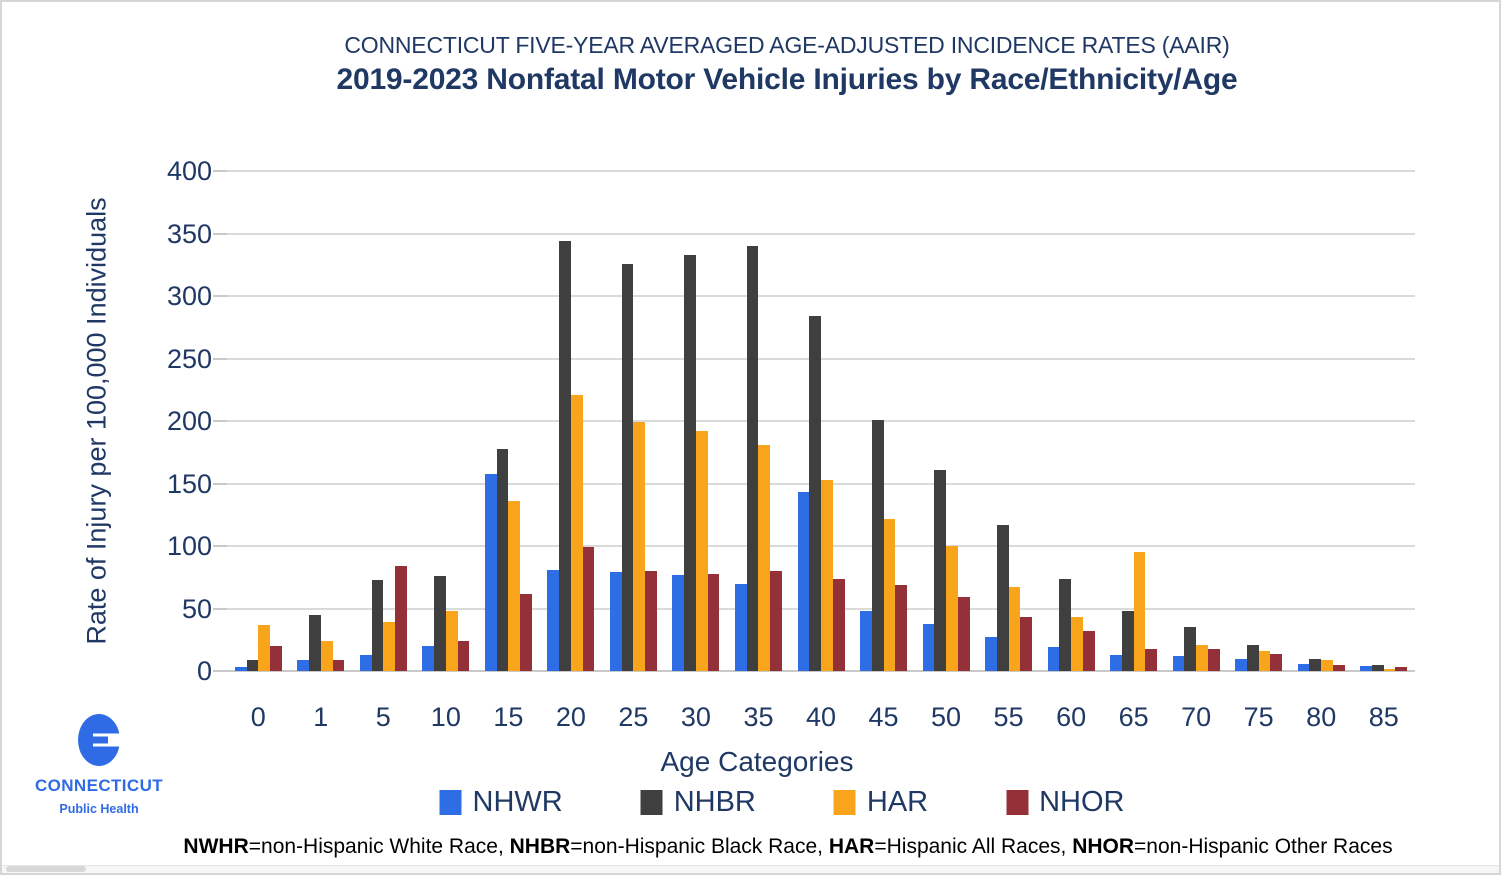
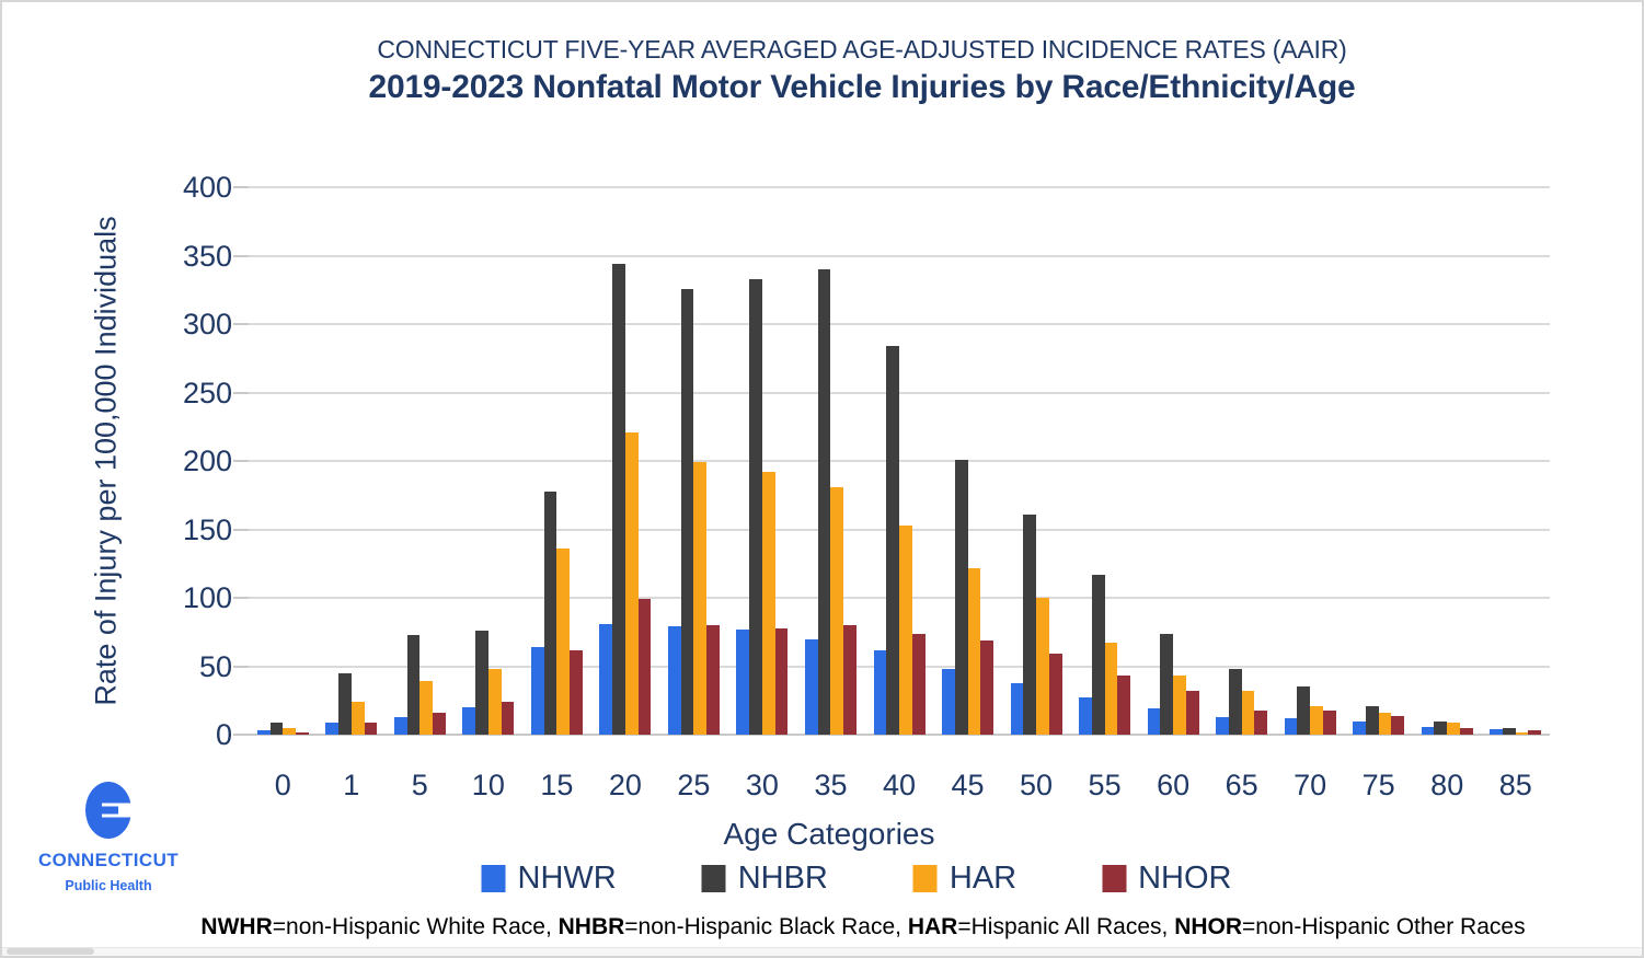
HAR/0: 37 -> 5
NHOR/0: 20 -> 2
NHOR/5: 84 -> 16
NHWR/15: 158 -> 64
NHWR/40: 143 -> 62
HAR/65: 95 -> 32
